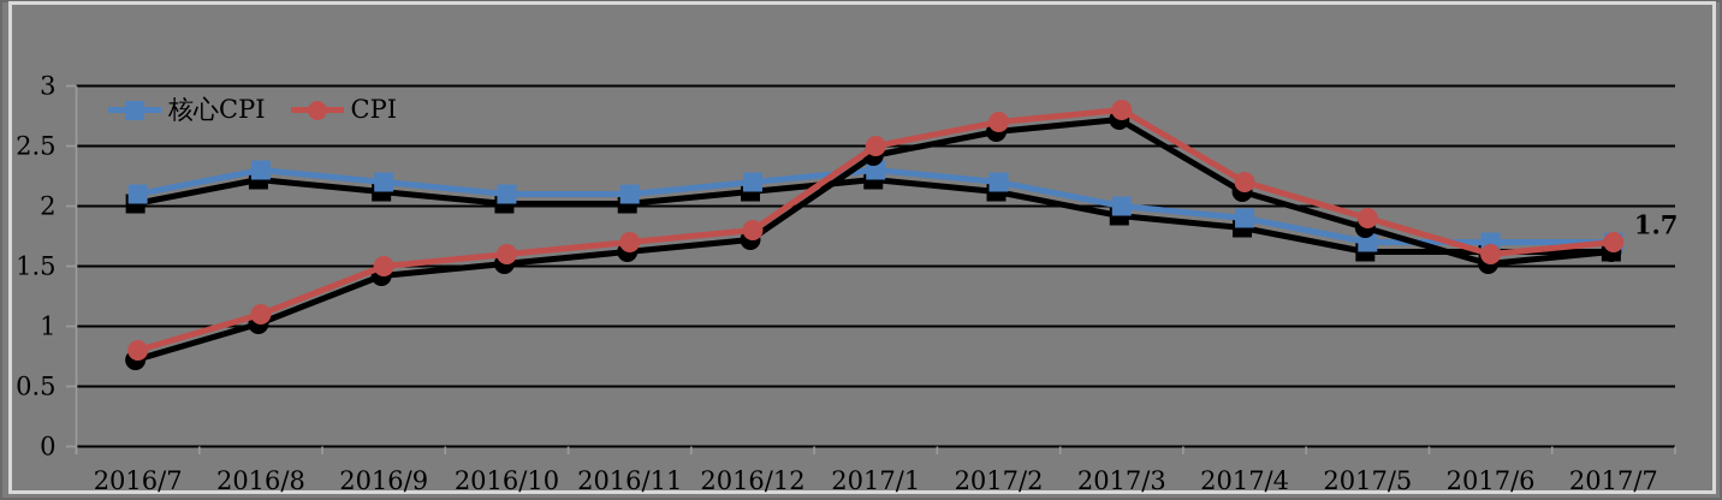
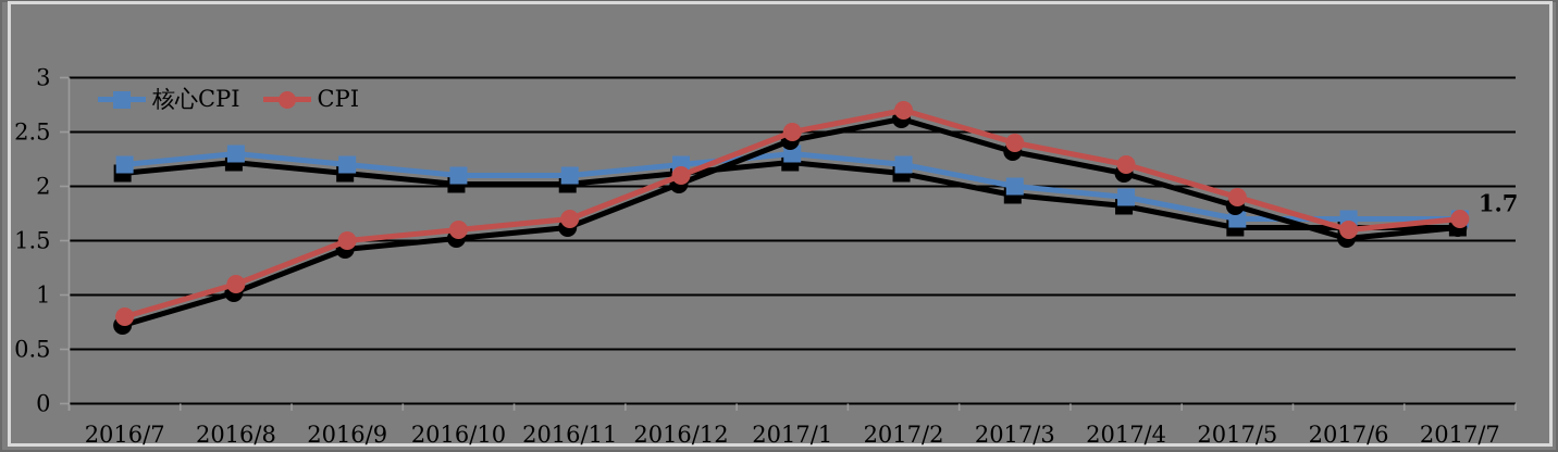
核心CPI/2016/7: 2.1 -> 2.2
CPI/2016/12: 1.8 -> 2.1
CPI/2017/3: 2.8 -> 2.4
